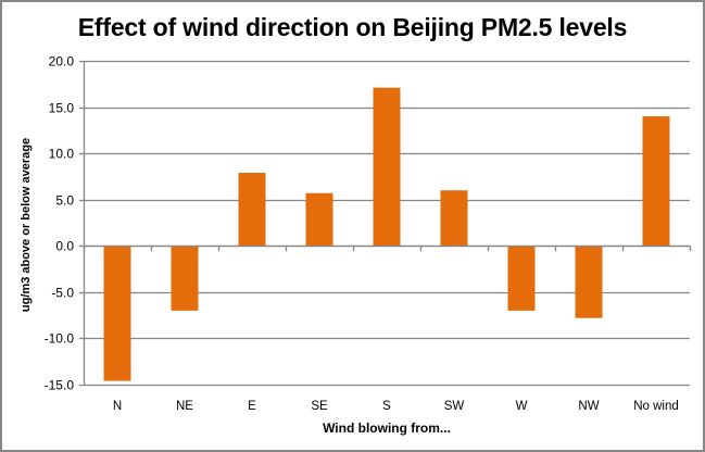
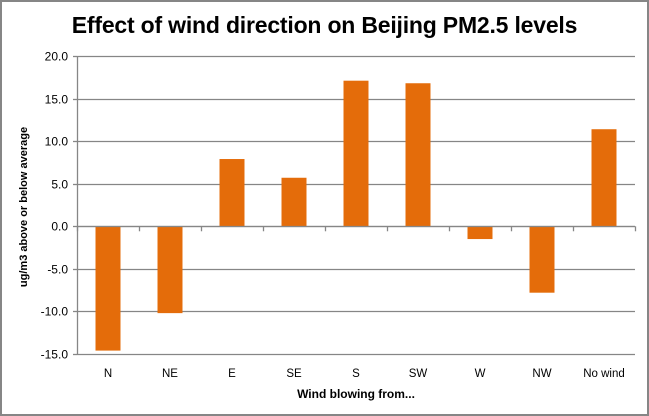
NE: -7 -> -10
SW: 6 -> 17
W: -7 -> -2
No wind: 14 -> 11
